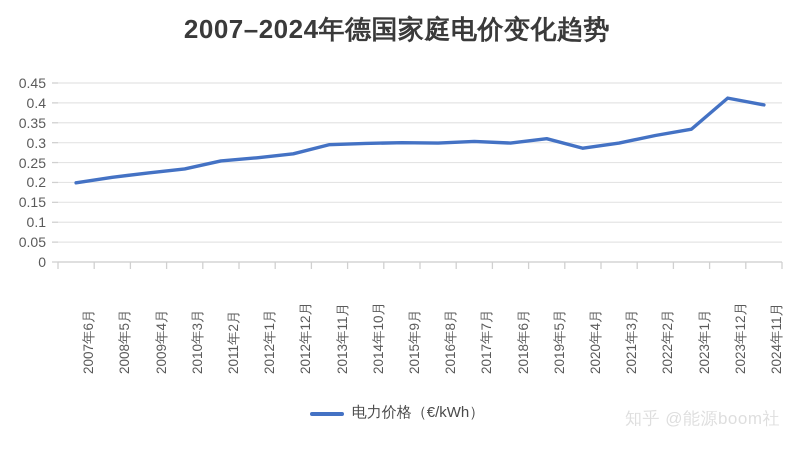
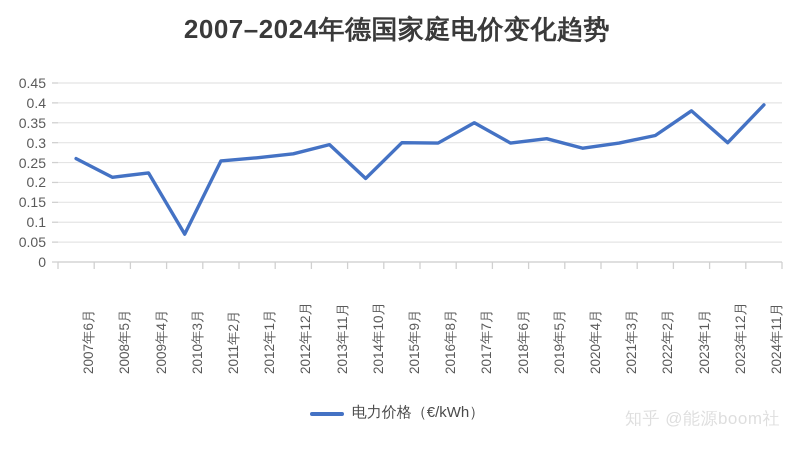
2007年6月: 0.20 -> 0.26
2010年3月: 0.23 -> 0.07
2014年10月: 0.30 -> 0.21
2017年7月: 0.30 -> 0.35
2023年1月: 0.33 -> 0.38
2023年12月: 0.41 -> 0.30
